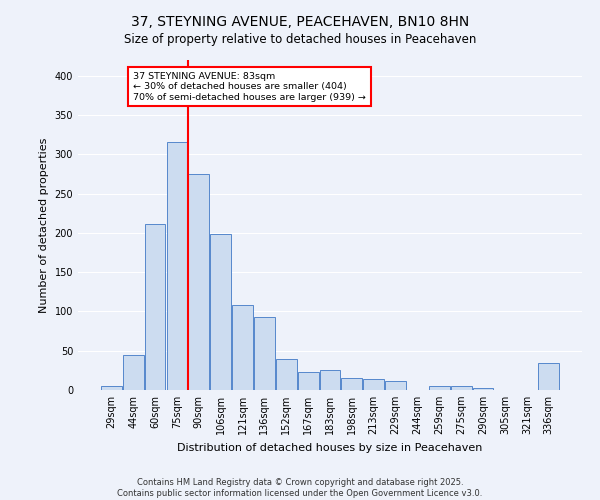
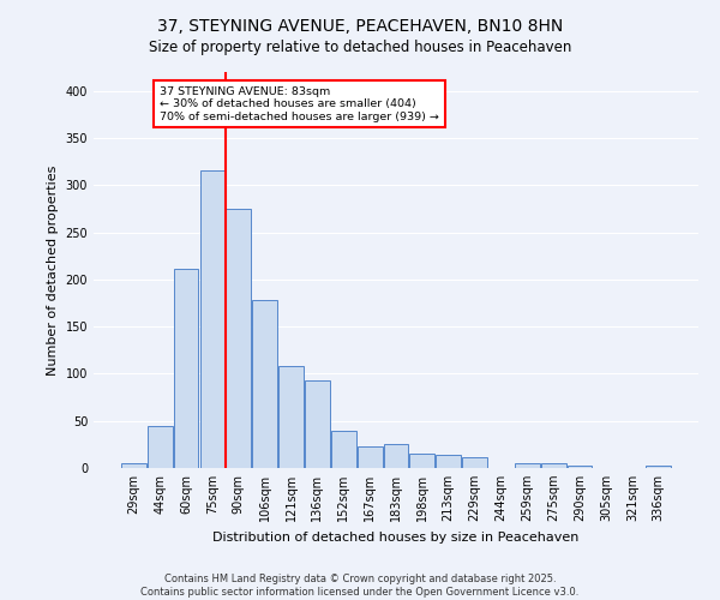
106sqm: 198 -> 178
336sqm: 34 -> 3
